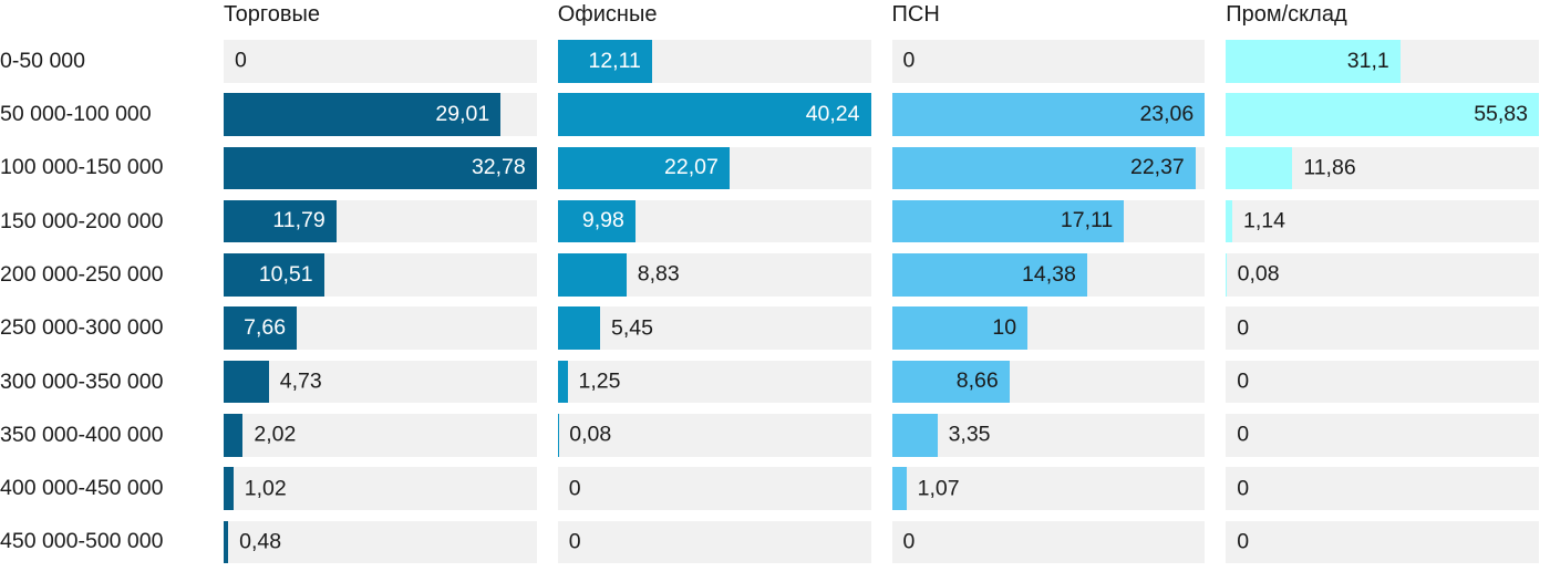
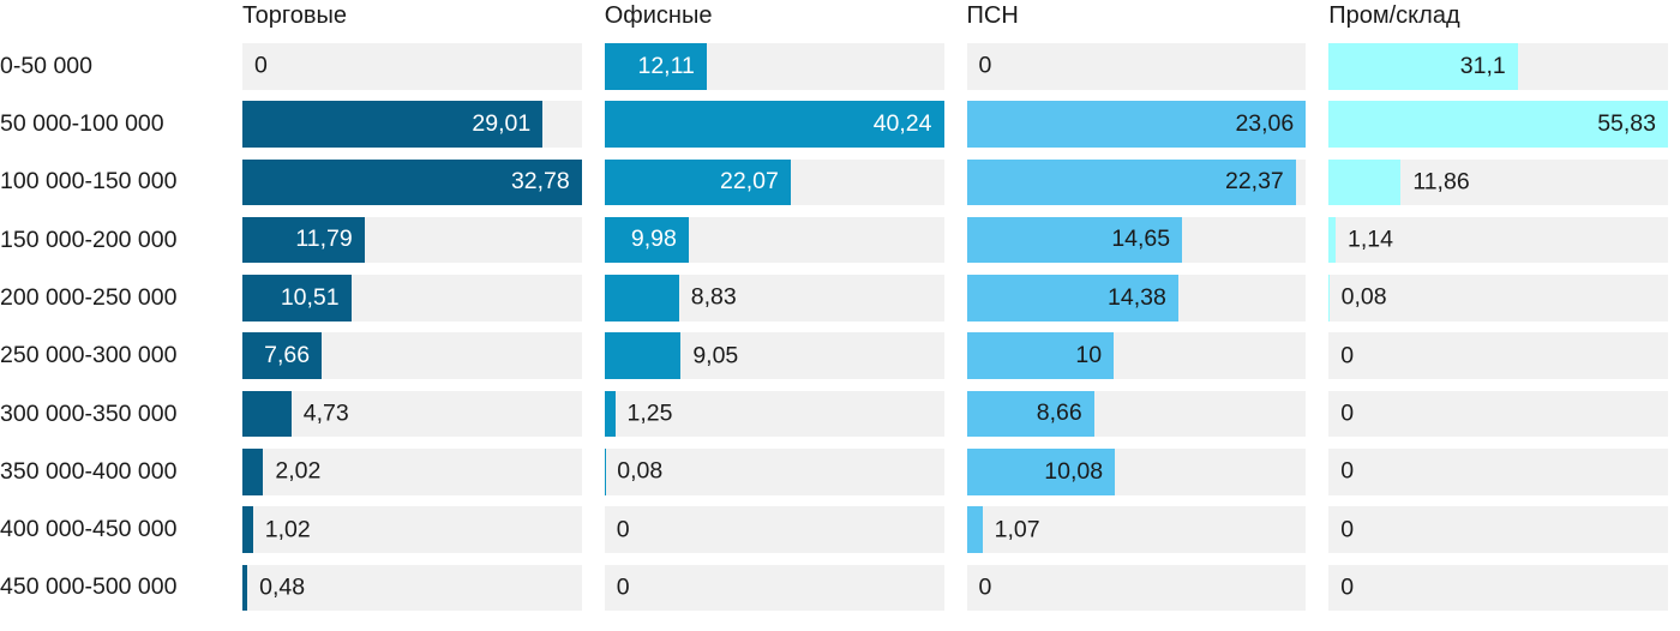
ПСН/150 000-200 000: 17,11 -> 14,65
Офисные/250 000-300 000: 5,45 -> 9,05
ПСН/350 000-400 000: 3,35 -> 10,08
